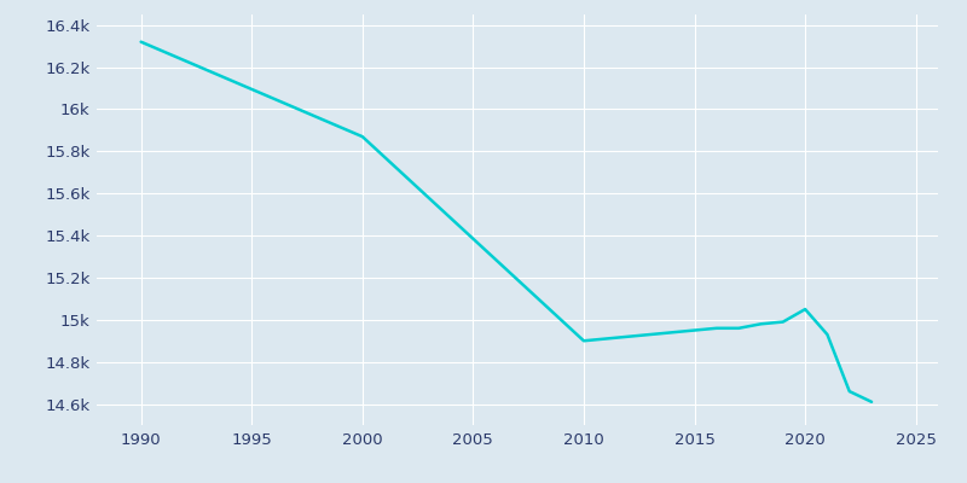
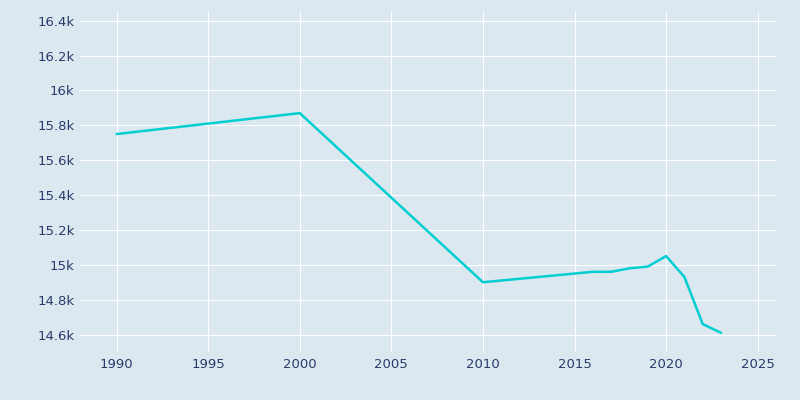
1990: 16.32k -> 15.75k
